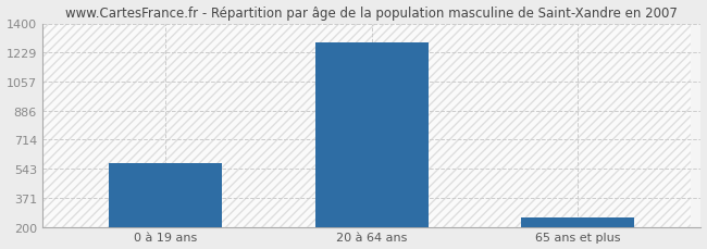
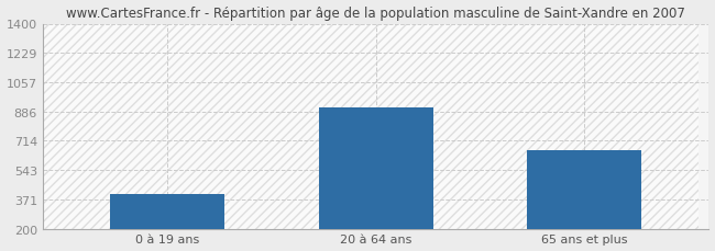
0 à 19 ans: 570 -> 400
20 à 64 ans: 1290 -> 910
65 ans et plus: 250 -> 660
